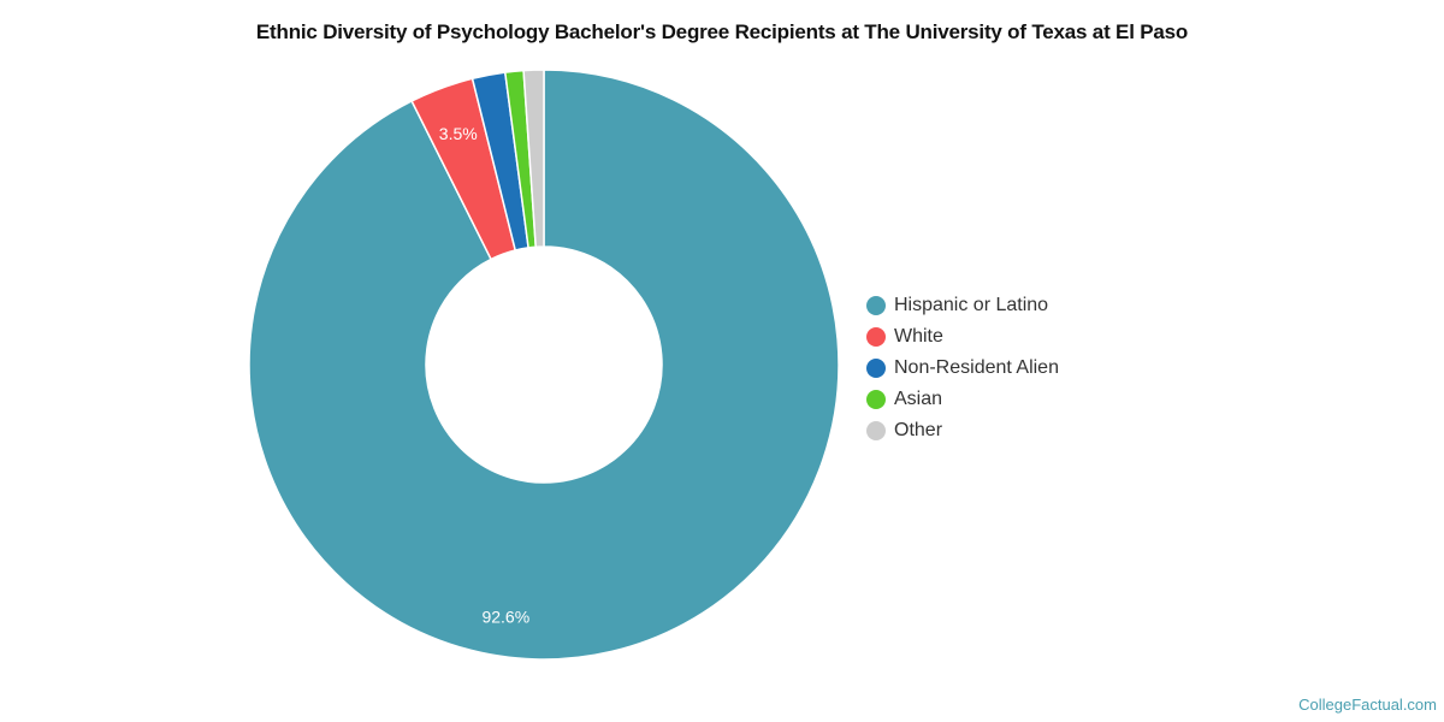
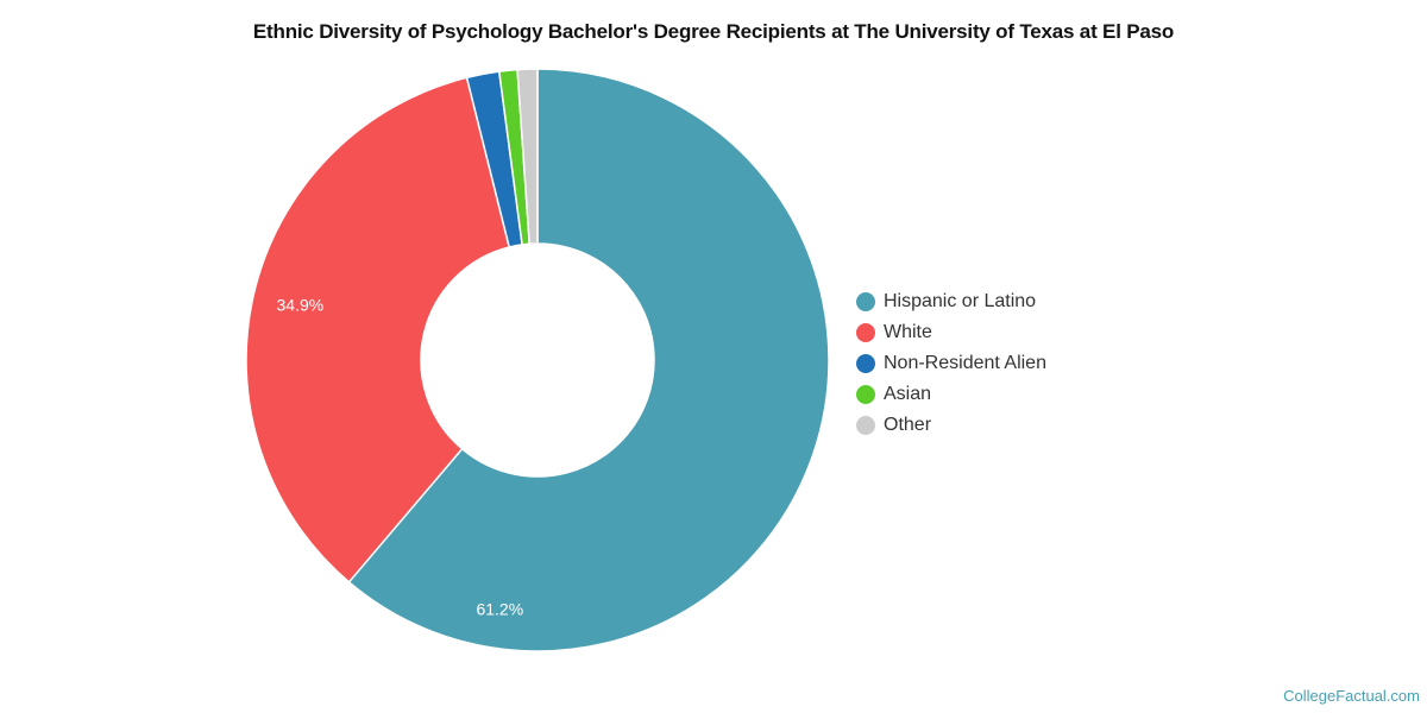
Hispanic or Latino: 92.6% -> 61.2%
White: 3.5% -> 34.9%
